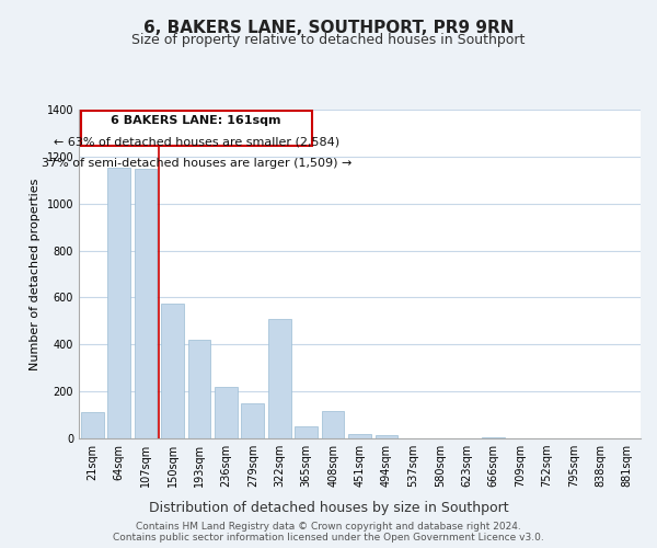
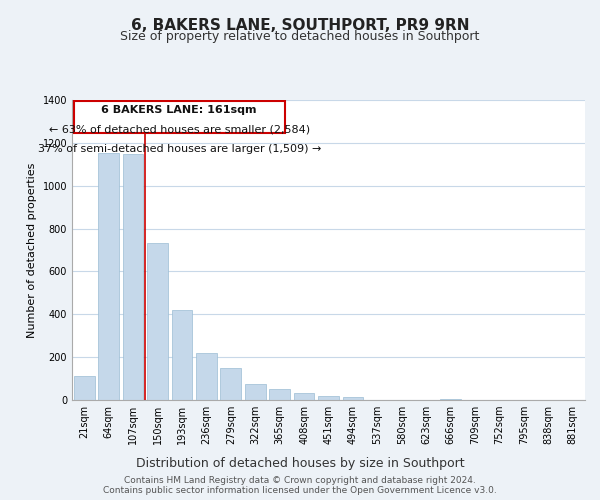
150sqm: 575 -> 732
322sqm: 510 -> 75
408sqm: 115 -> 32
